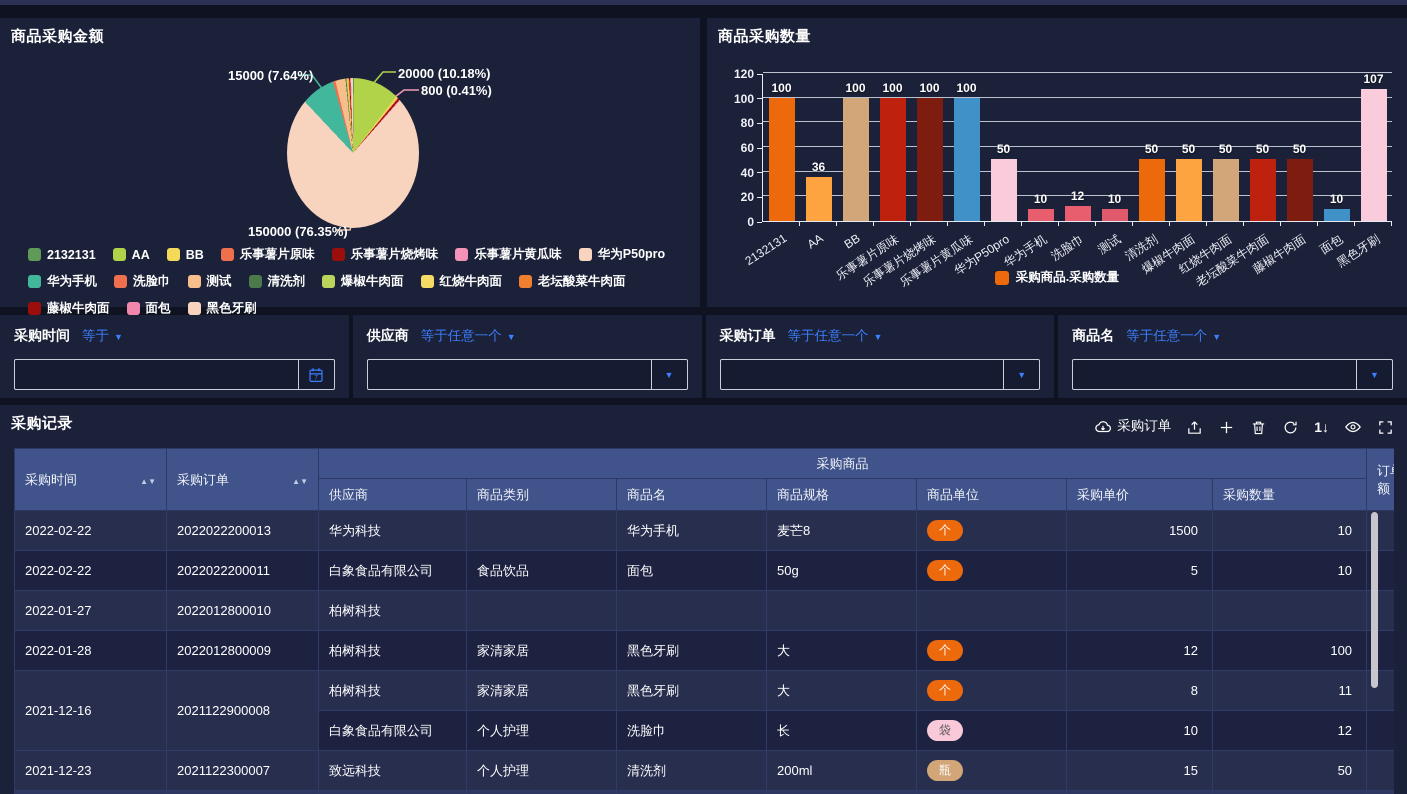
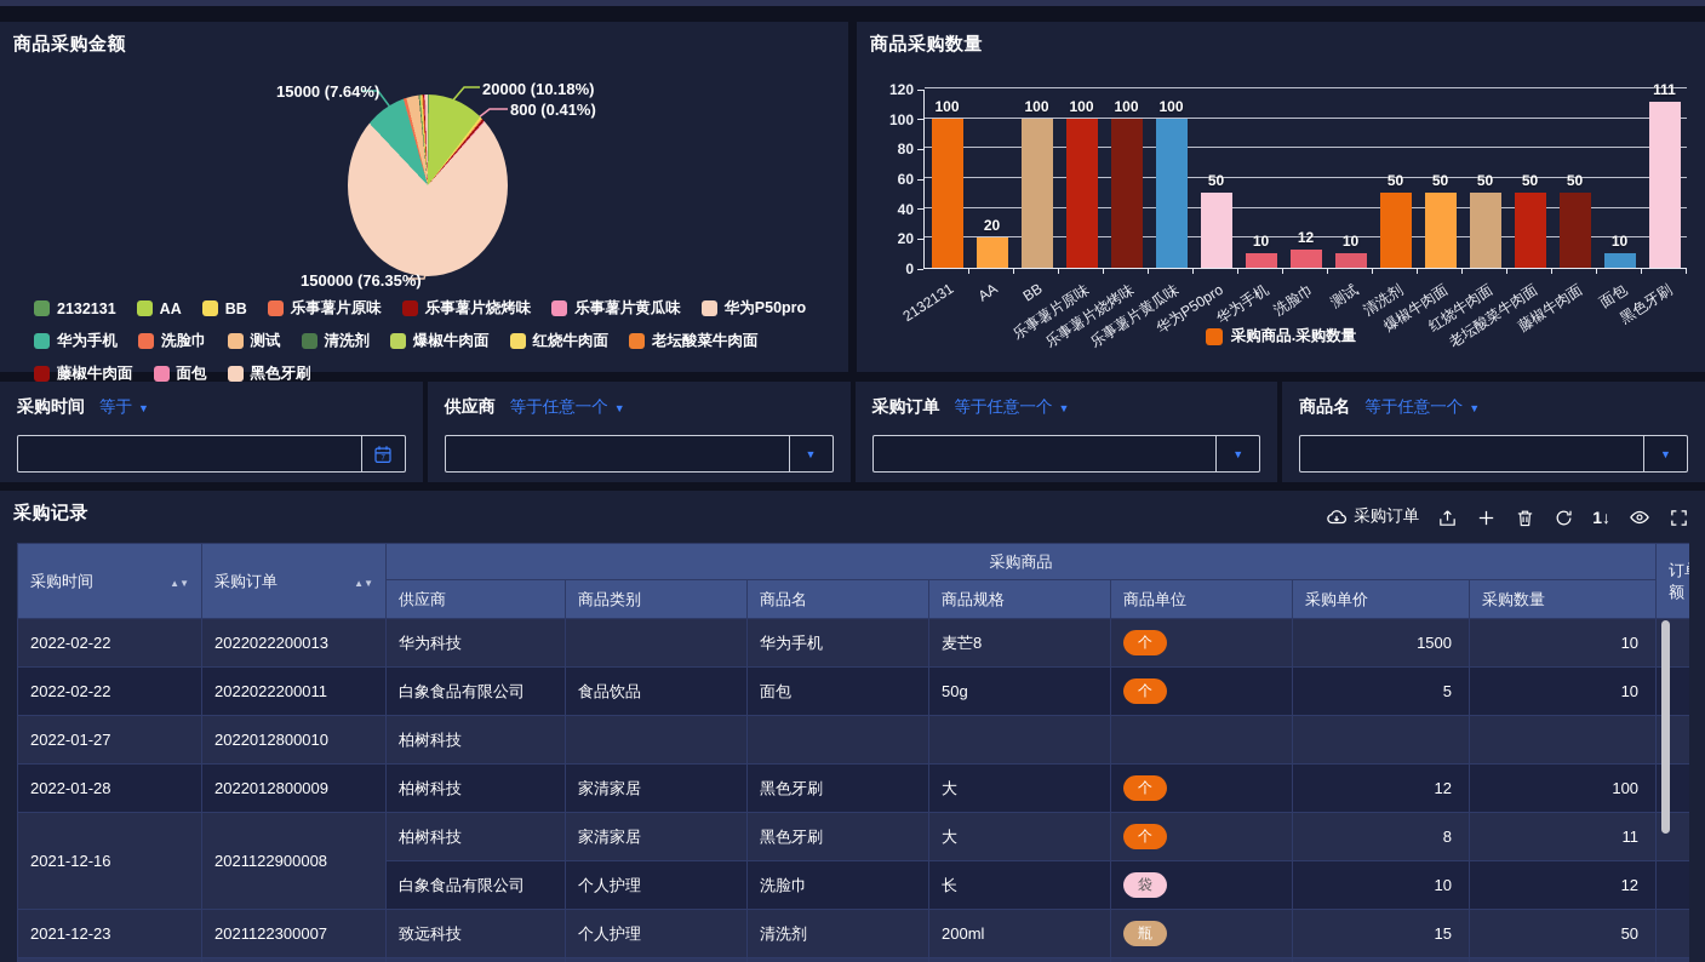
商品采购数量/AA: 36 -> 20
商品采购数量/黑色牙刷: 107 -> 111
